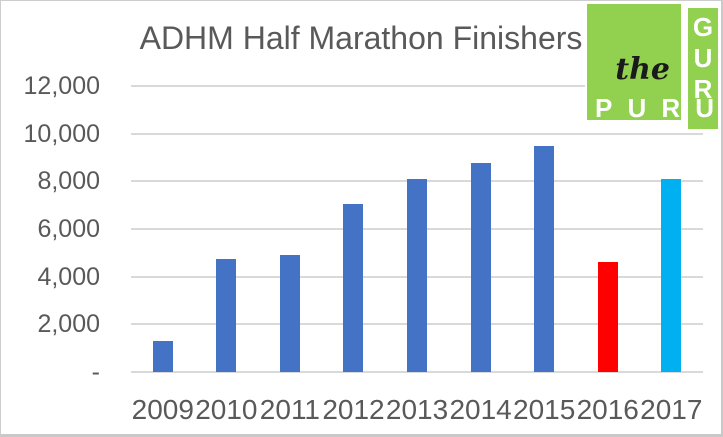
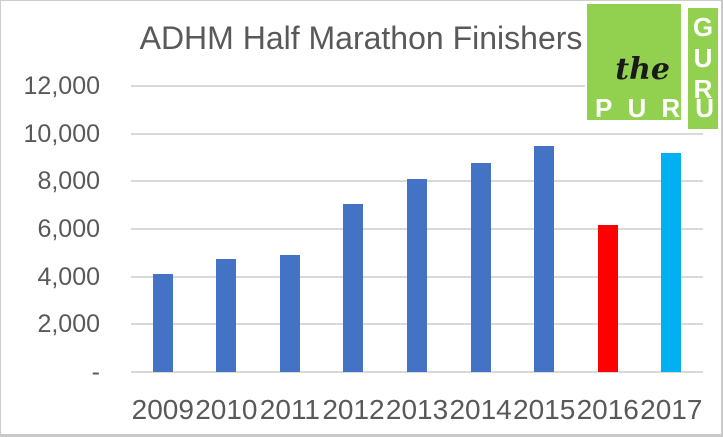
2009: 1300 -> 4100
2016: 4600 -> 6200
2017: 8100 -> 9200
